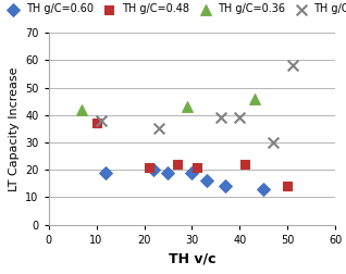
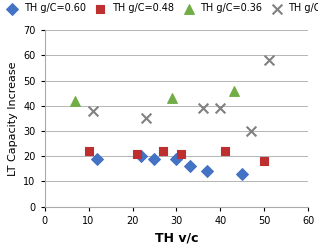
TH g/C=0.48/10: 37 -> 22
TH g/C=0.48/50: 14 -> 18
